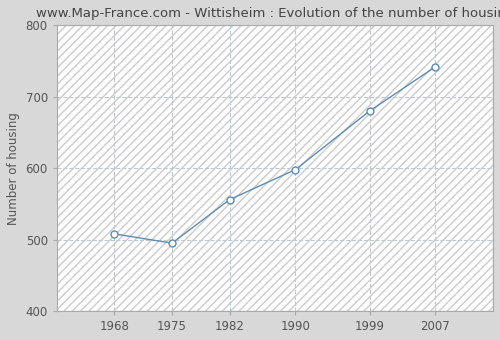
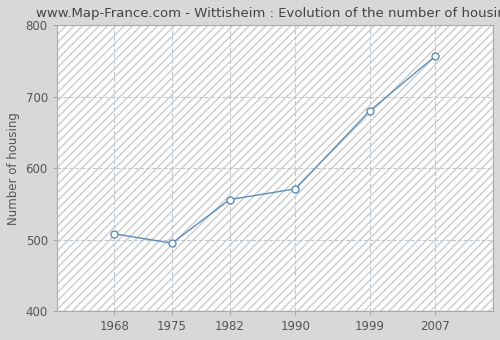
1990: 598 -> 571
2007: 742 -> 757
